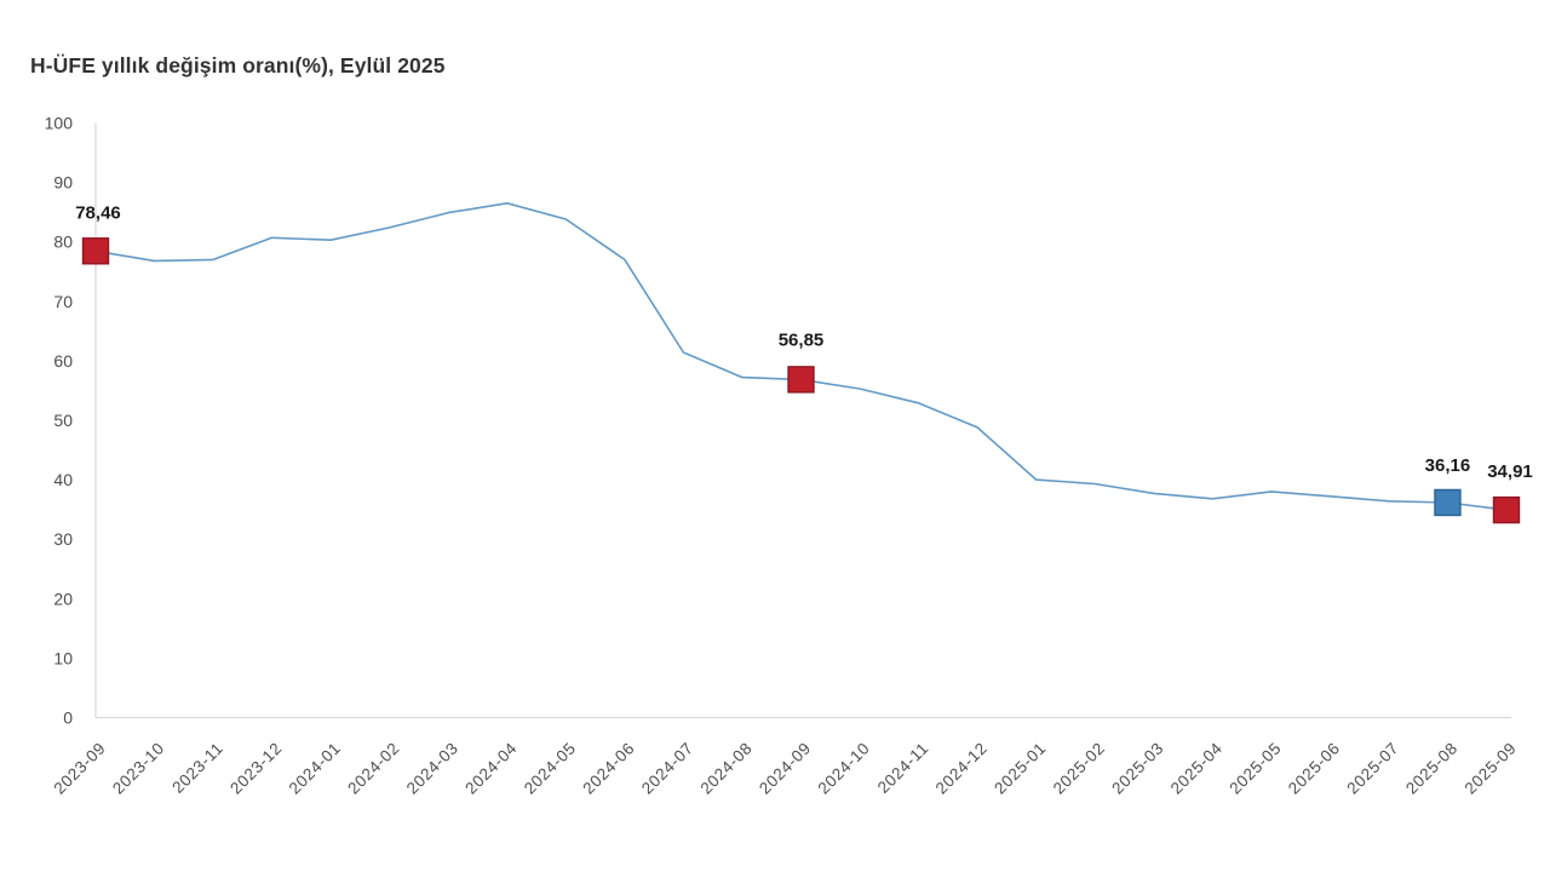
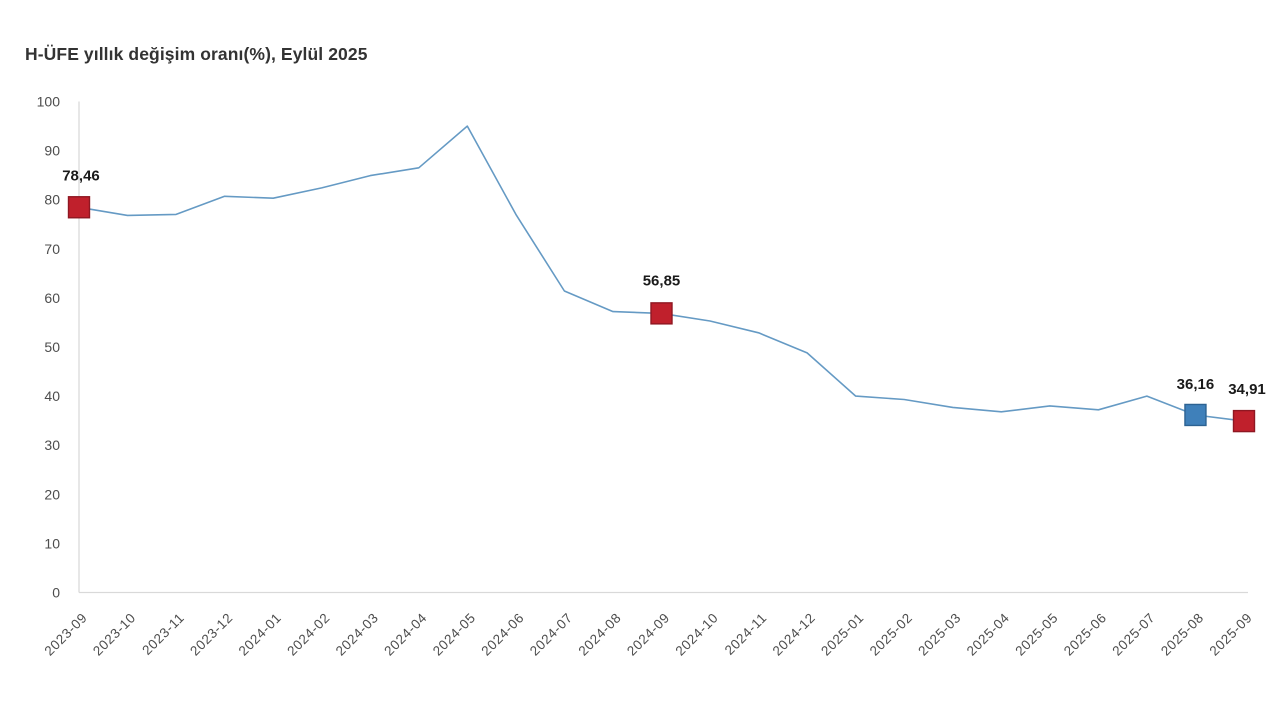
2024-05: 84 -> 95
2025-07: 36 -> 40
